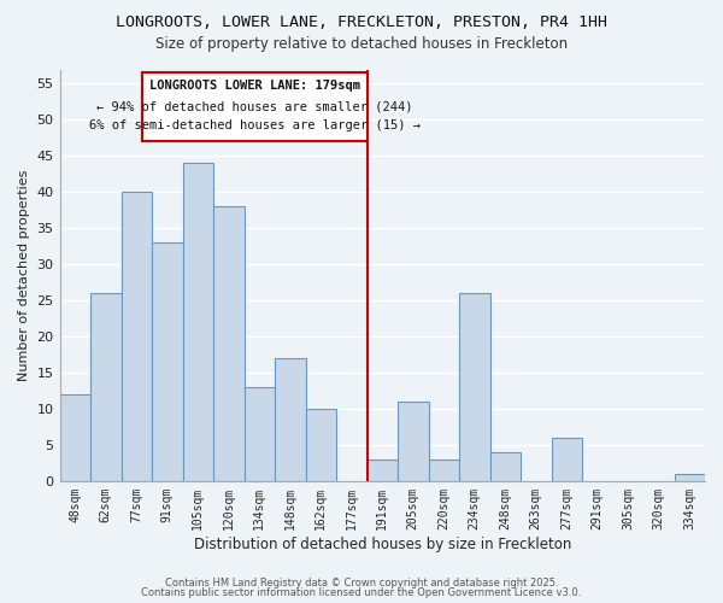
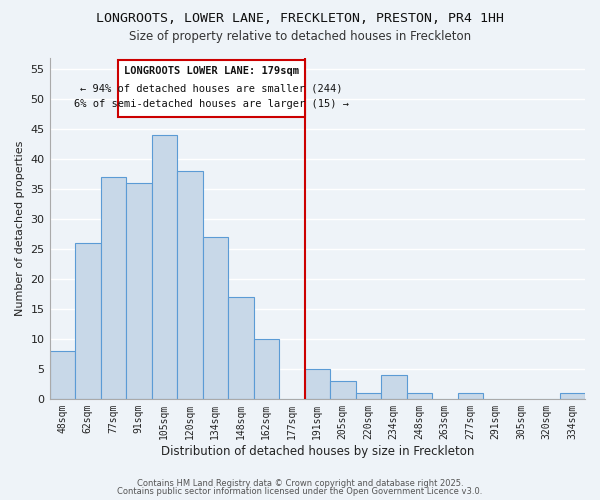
48sqm: 12 -> 8
77sqm: 40 -> 37
91sqm: 33 -> 36
134sqm: 13 -> 27
191sqm: 3 -> 5
205sqm: 11 -> 3
220sqm: 3 -> 1
234sqm: 26 -> 4
248sqm: 4 -> 1
277sqm: 6 -> 1
